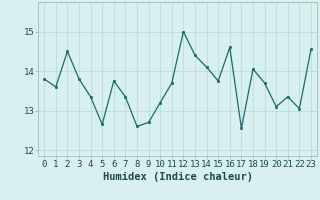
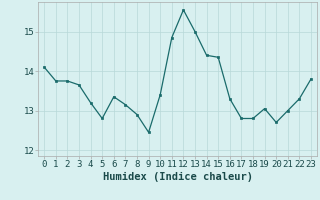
0: 13.80 -> 14.10
1: 13.60 -> 13.75
2: 14.50 -> 13.75
3: 13.80 -> 13.65
4: 13.35 -> 13.20
5: 12.65 -> 12.80
6: 13.75 -> 13.35
7: 13.35 -> 13.15
8: 12.60 -> 12.90
9: 12.70 -> 12.45
10: 13.20 -> 13.40
11: 13.70 -> 14.85
12: 15.00 -> 15.55
13: 14.40 -> 15.00
14: 14.10 -> 14.40
15: 13.75 -> 14.35
16: 14.60 -> 13.30
17: 12.55 -> 12.80
18: 14.05 -> 12.80
19: 13.70 -> 13.05
20: 13.10 -> 12.70
21: 13.35 -> 13.00
22: 13.05 -> 13.30
23: 14.55 -> 13.80
